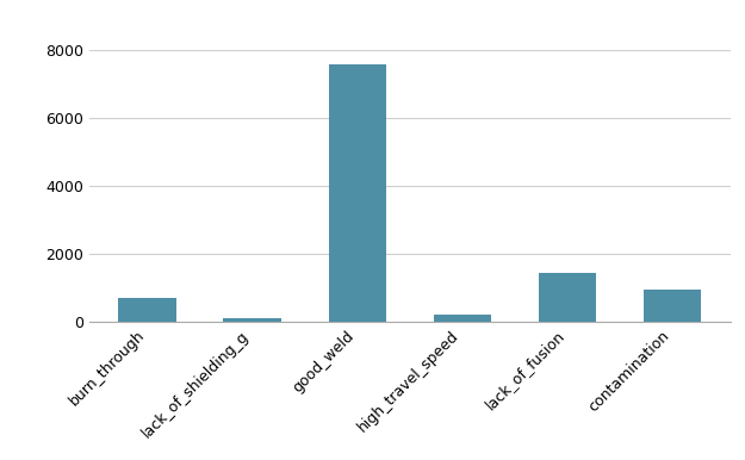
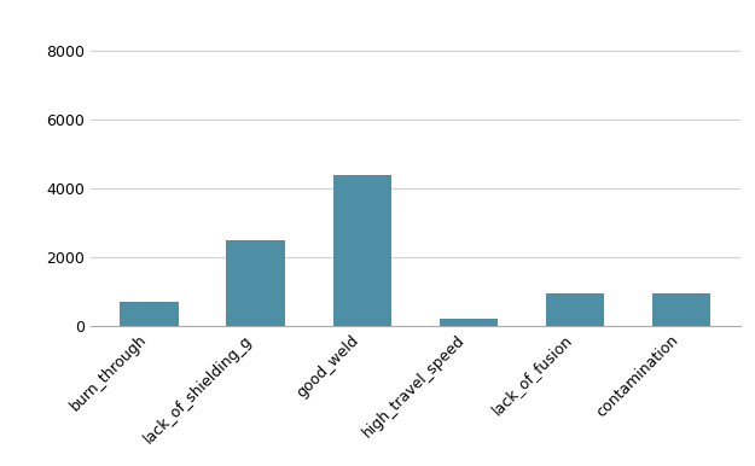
lack_of_shielding_g: 110 -> 2500
good_weld: 7600 -> 4400
lack_of_fusion: 1450 -> 950
